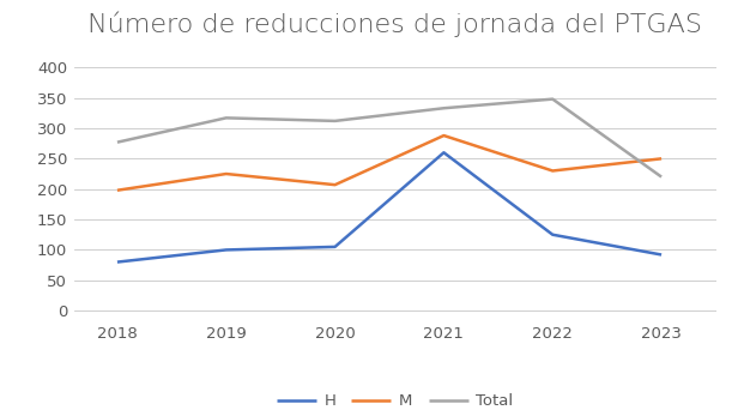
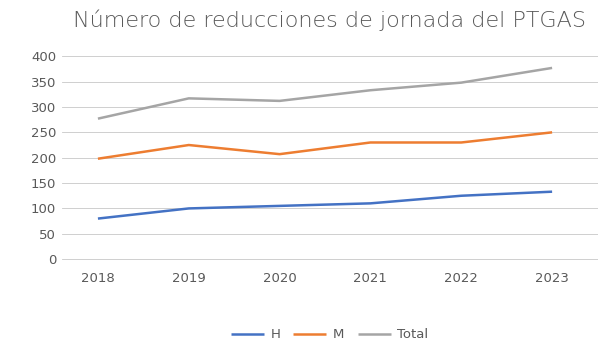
H/2021: 260 -> 110
M/2021: 288 -> 230
H/2023: 92 -> 133
Total/2023: 220 -> 377
